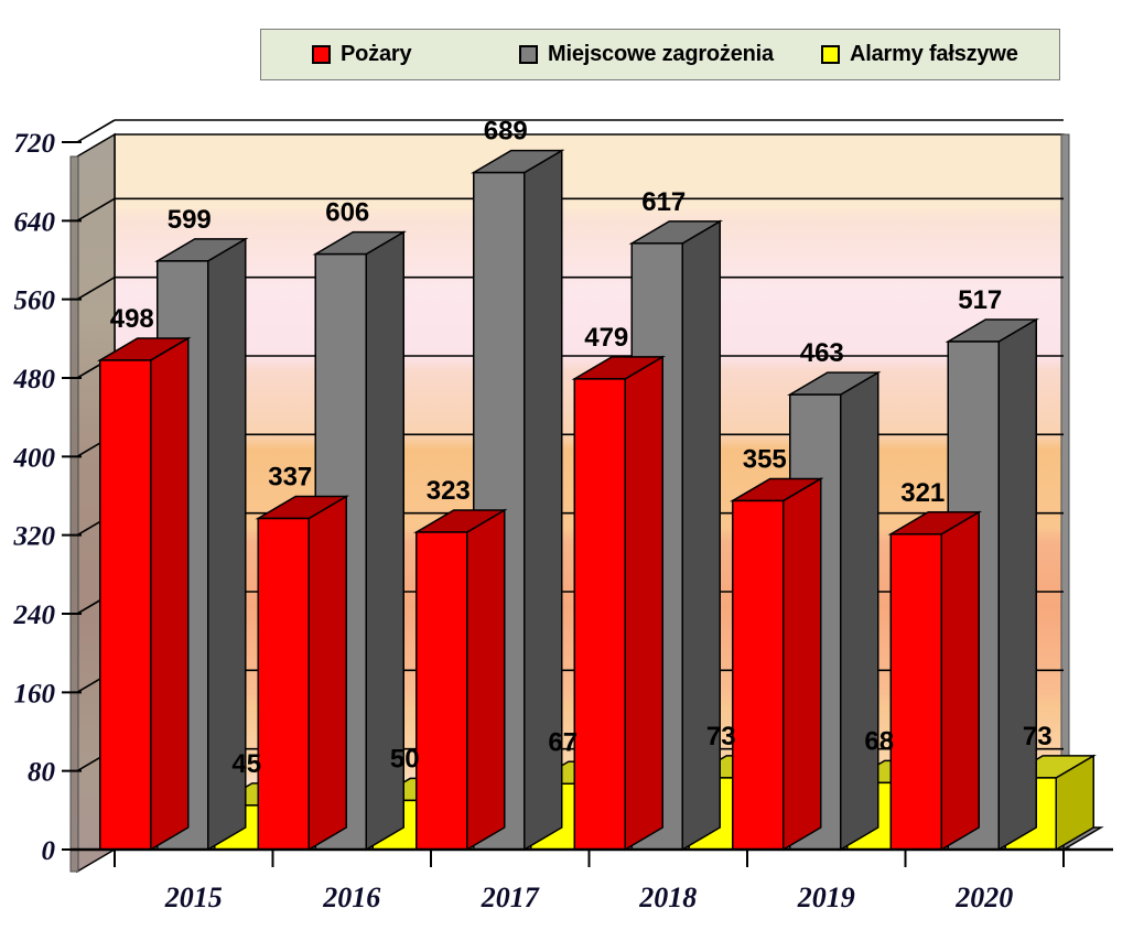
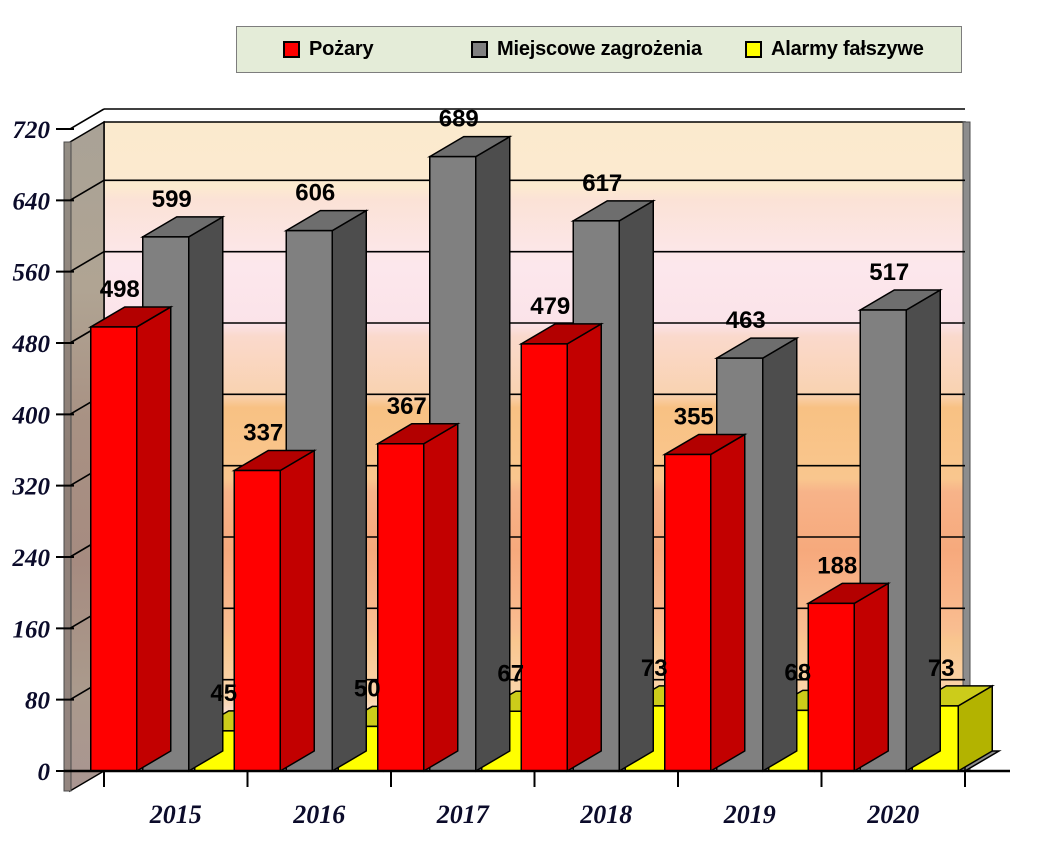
Pożary/2017: 323 -> 367
Pożary/2020: 321 -> 188
